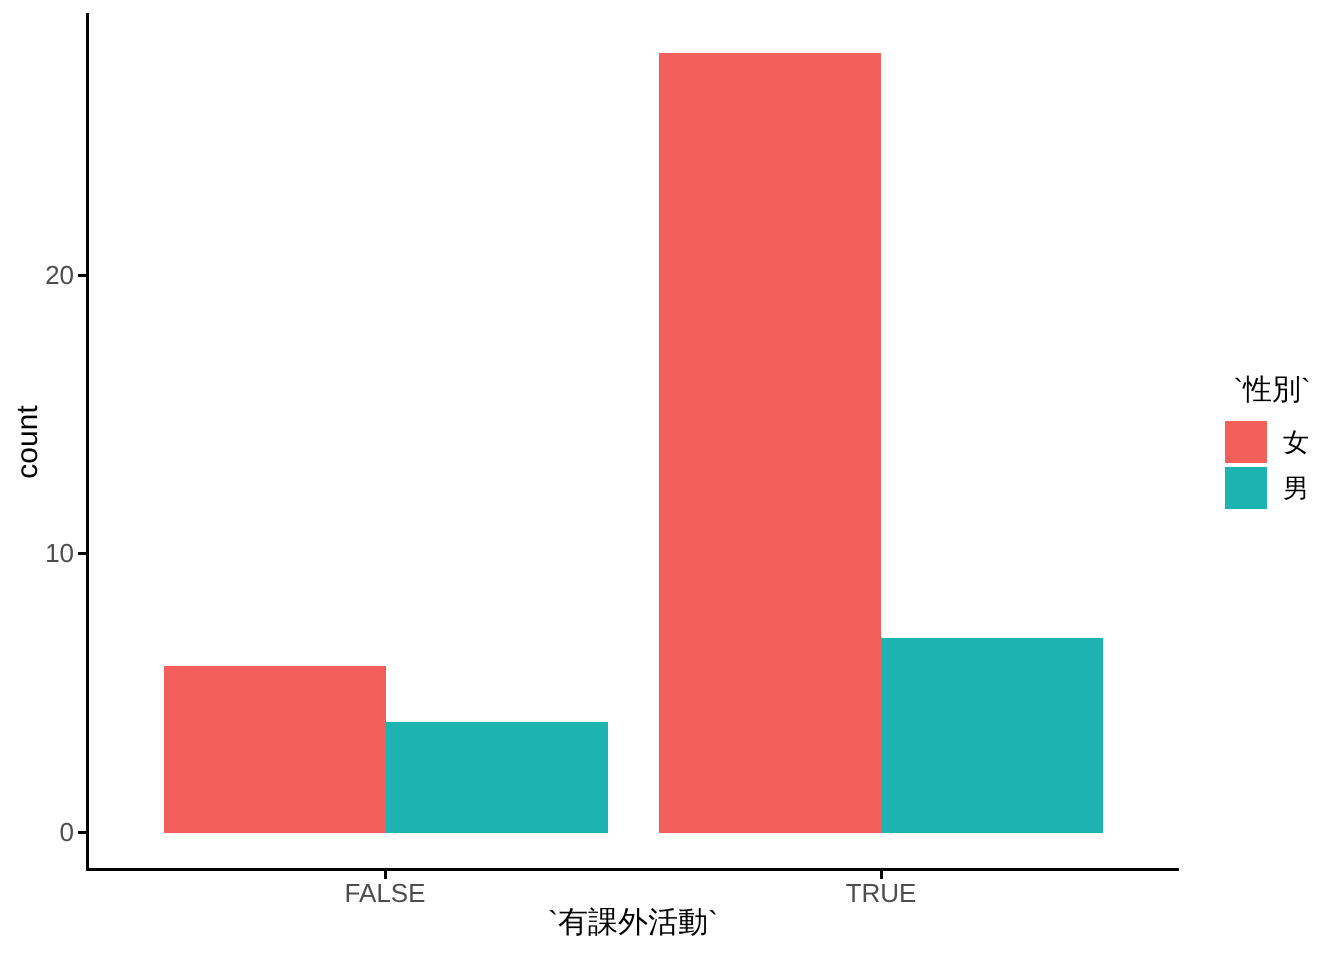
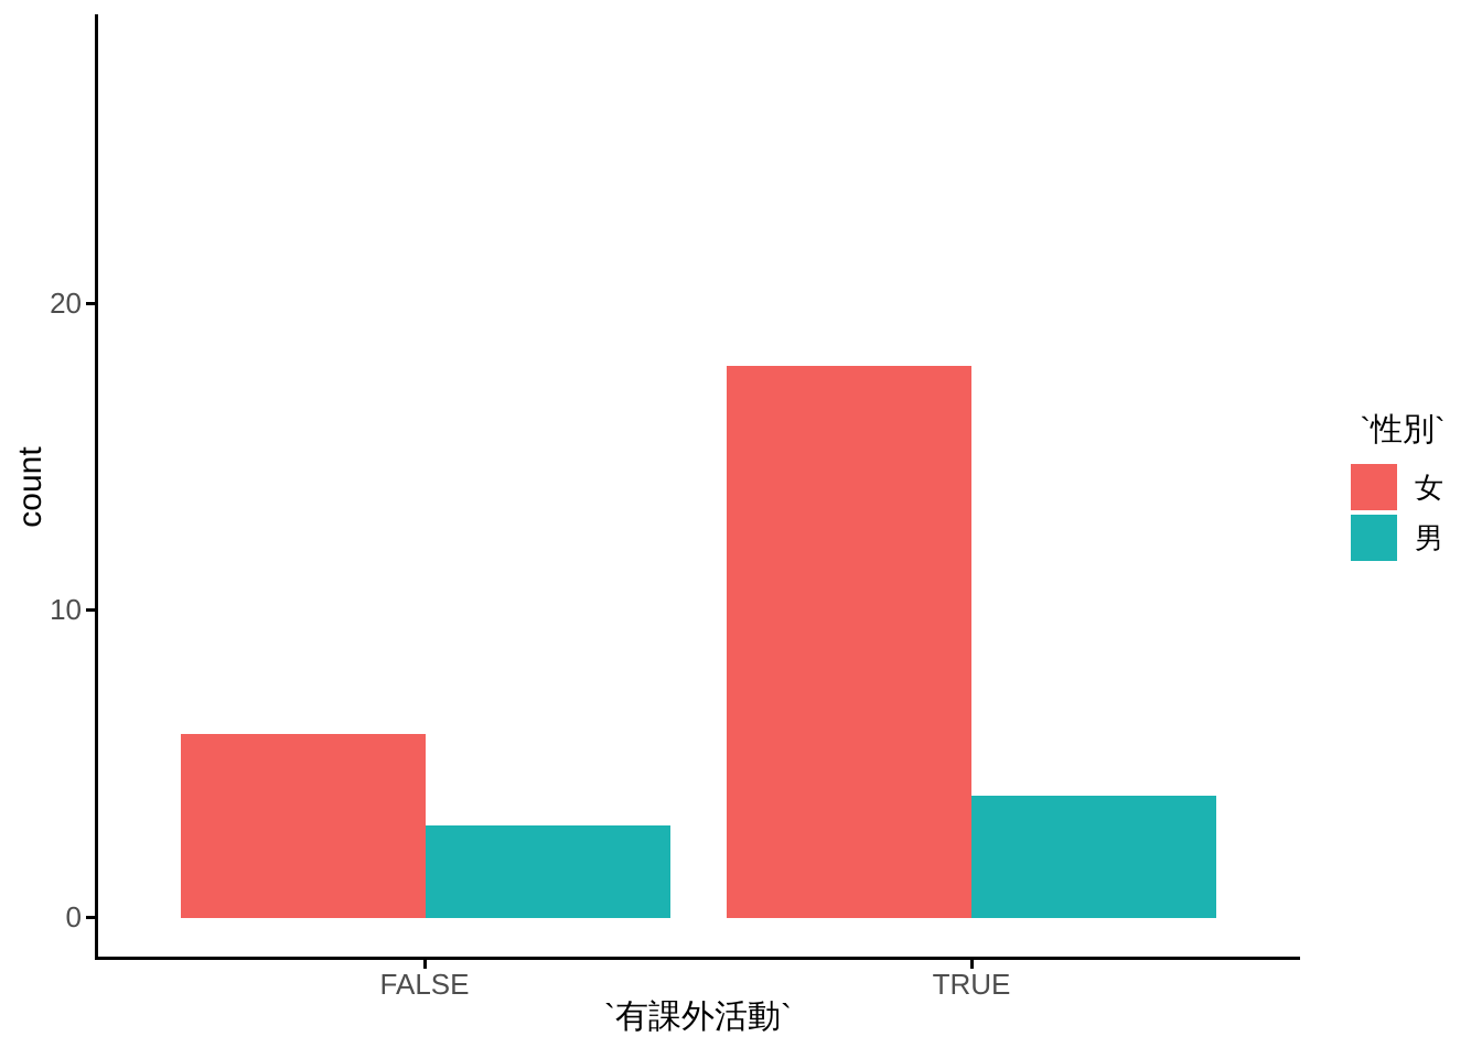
男/FALSE: 4 -> 3
女/TRUE: 28 -> 18
男/TRUE: 7 -> 4
